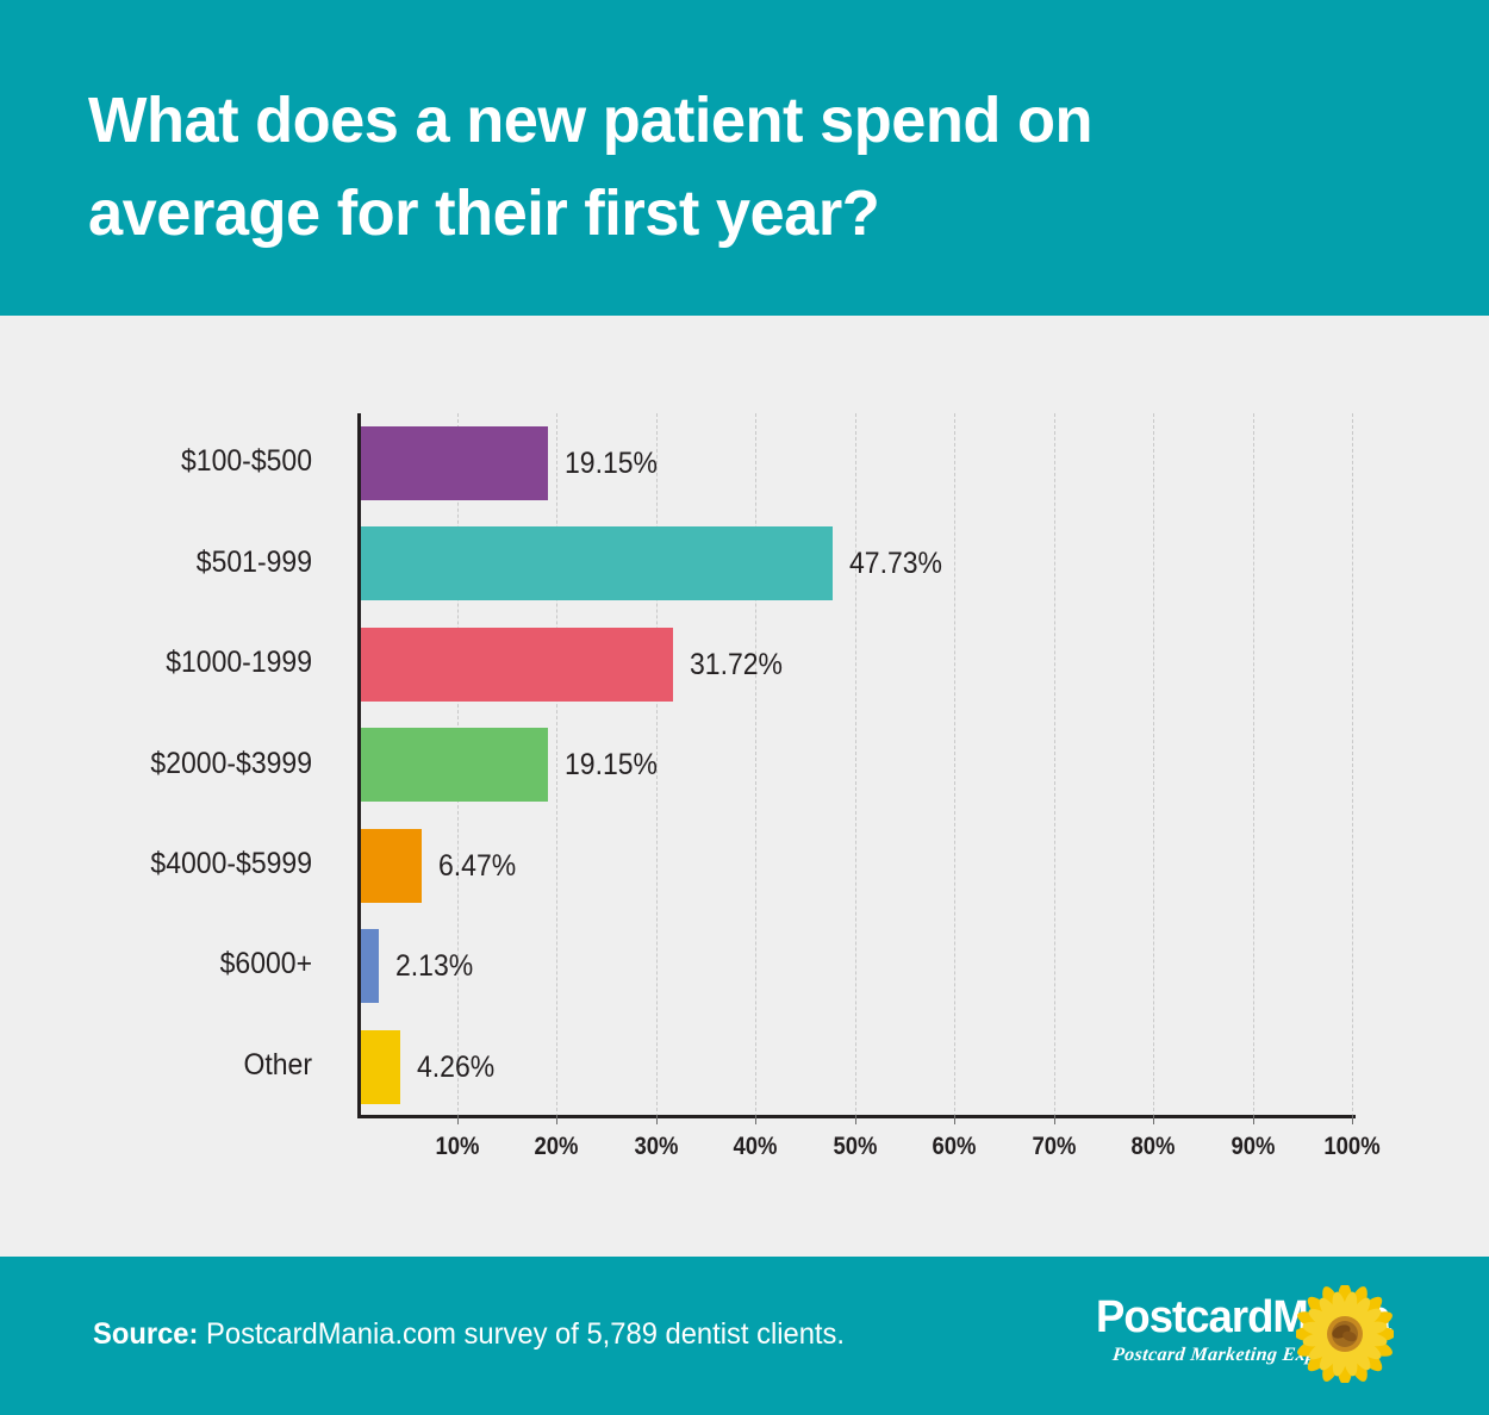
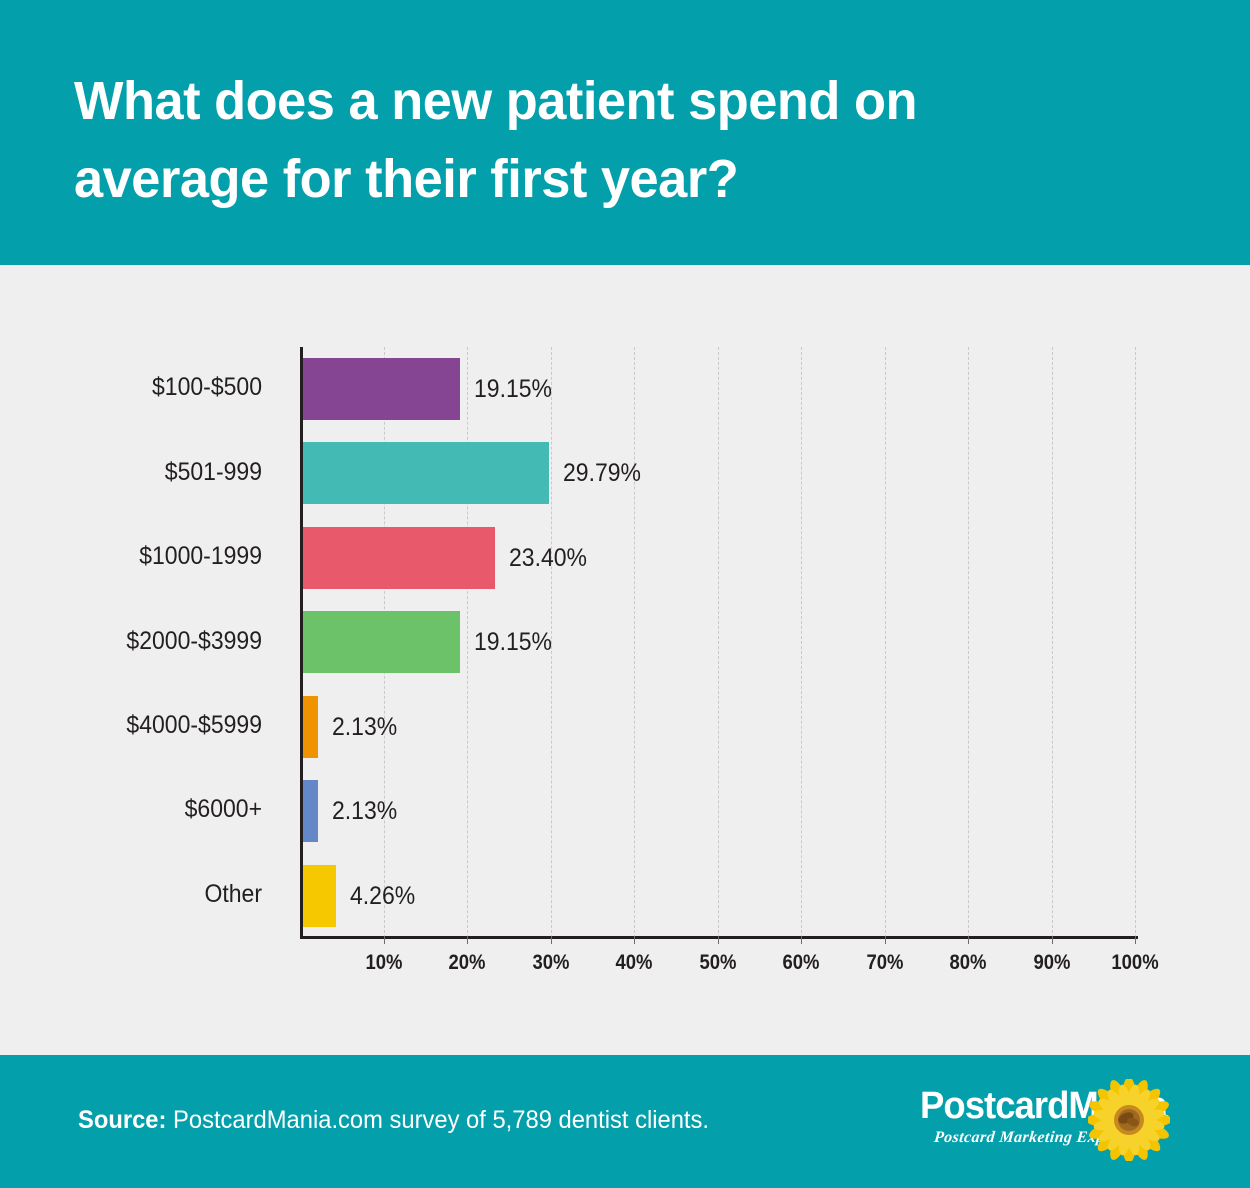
$501-999: 47.73% -> 29.79%
$1000-1999: 31.72% -> 23.40%
$4000-$5999: 6.47% -> 2.13%
